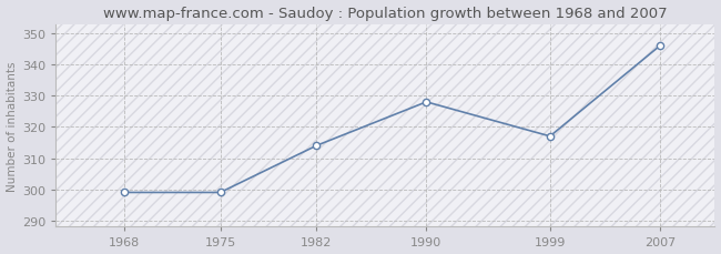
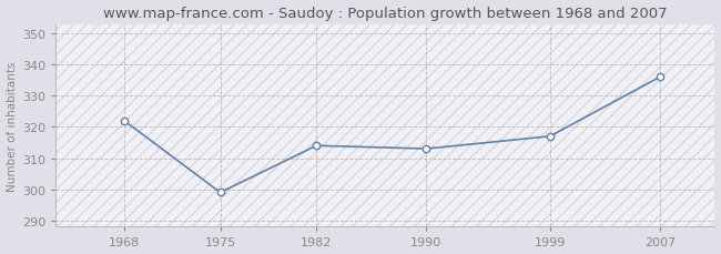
1968: 299 -> 322
1990: 328 -> 313
2007: 346 -> 336
